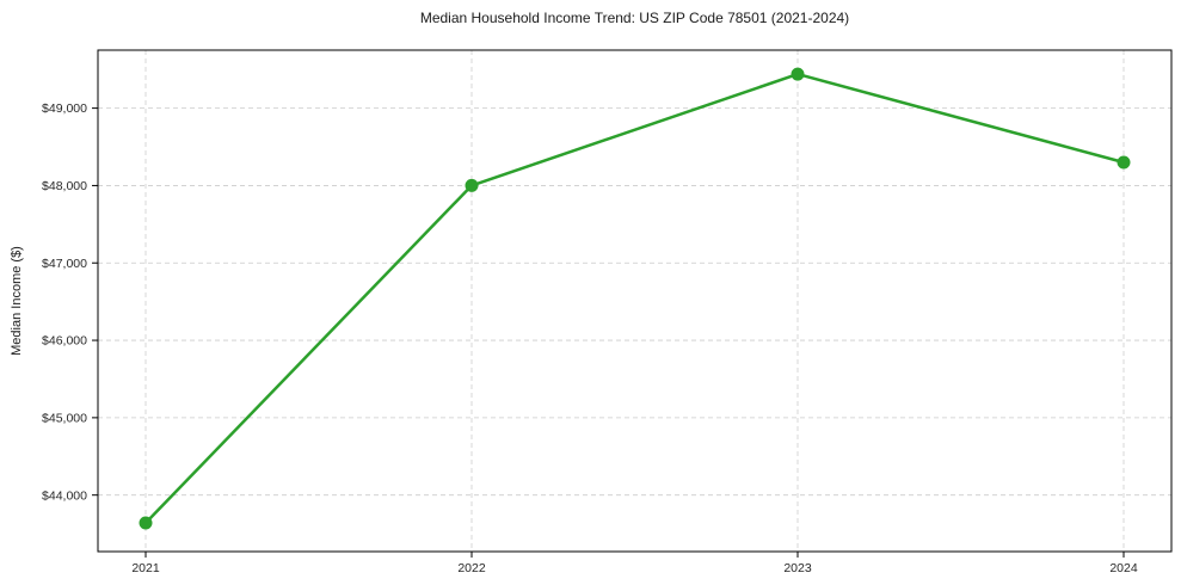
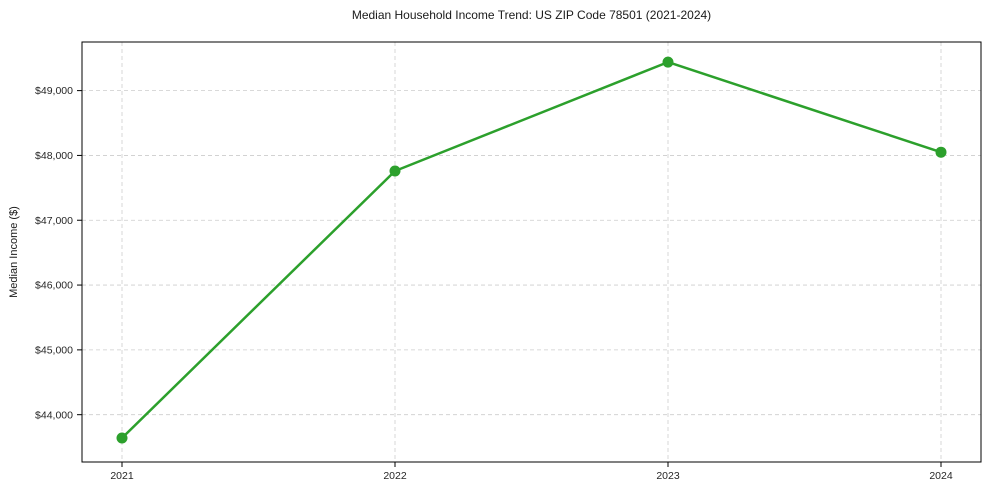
2022: $48000 -> $47800
2024: $48300 -> $48000
